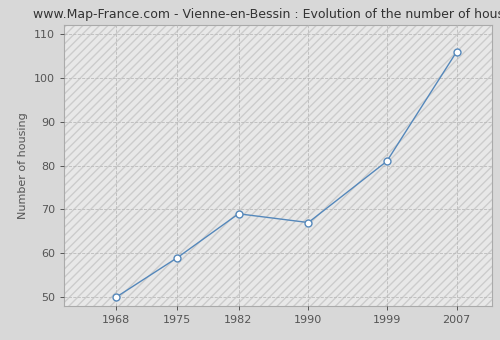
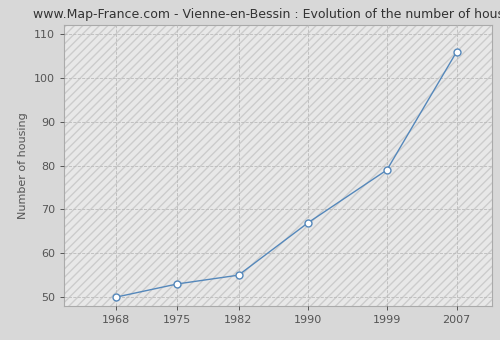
1975: 59 -> 53
1982: 69 -> 55
1999: 81 -> 79
